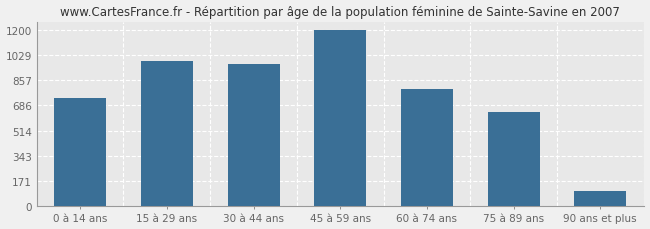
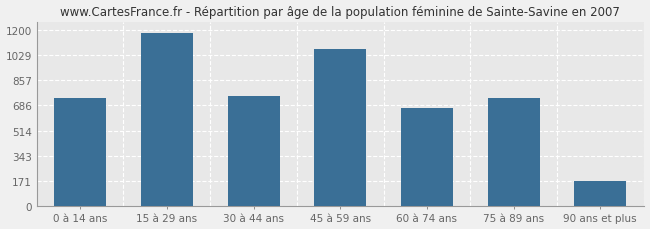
15 à 29 ans: 990 -> 1180
30 à 44 ans: 970 -> 750
45 à 59 ans: 1200 -> 1070
60 à 74 ans: 800 -> 670
75 à 89 ans: 640 -> 740
90 ans et plus: 100 -> 170
